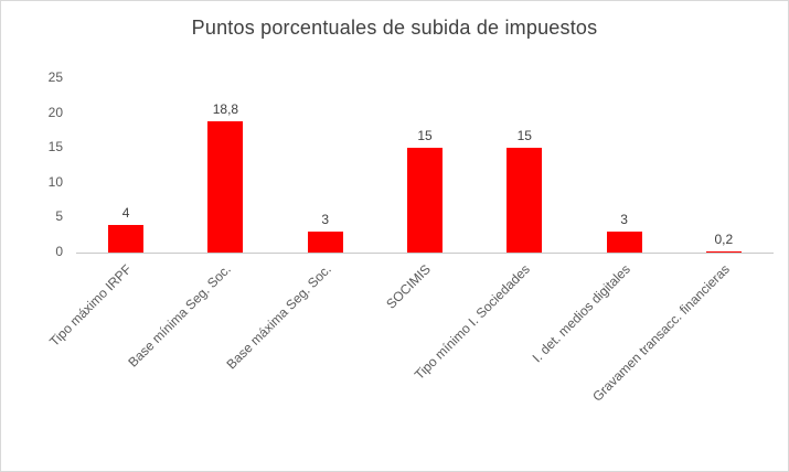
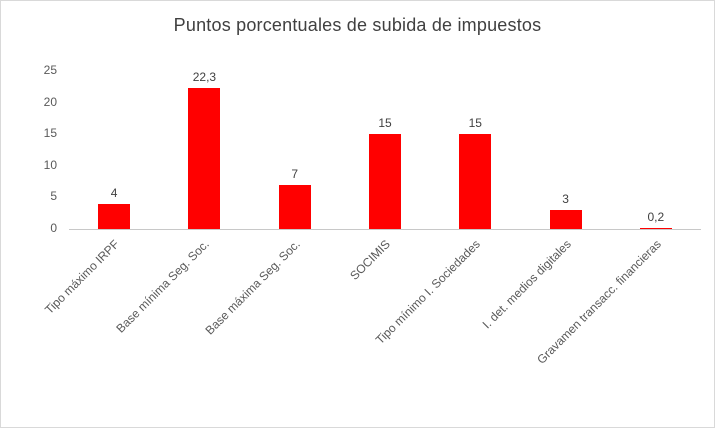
Base mínima Seg. Soc.: 18,8 -> 22,3
Base máxima Seg. Soc.: 3 -> 7
